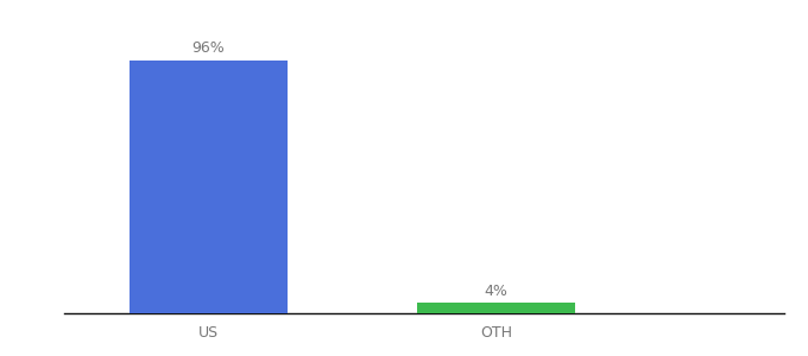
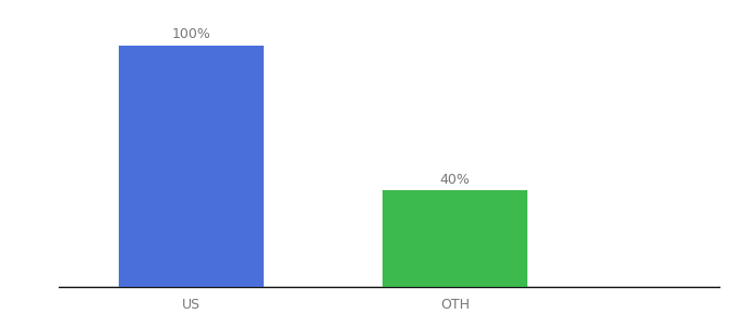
US: 96% -> 100%
OTH: 4% -> 40%
